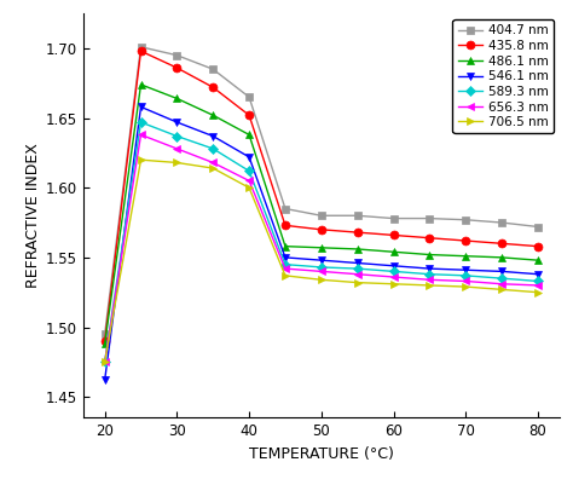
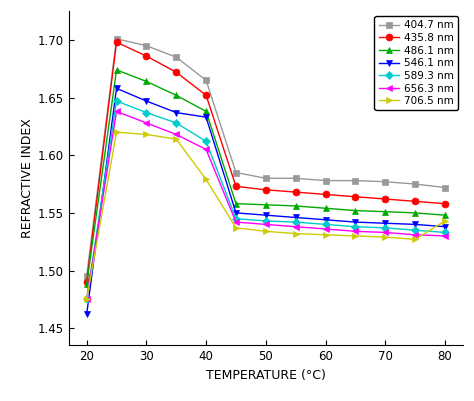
546.1 nm/40: 1.622 -> 1.633
706.5 nm/40: 1.600 -> 1.579
706.5 nm/80: 1.525 -> 1.543
